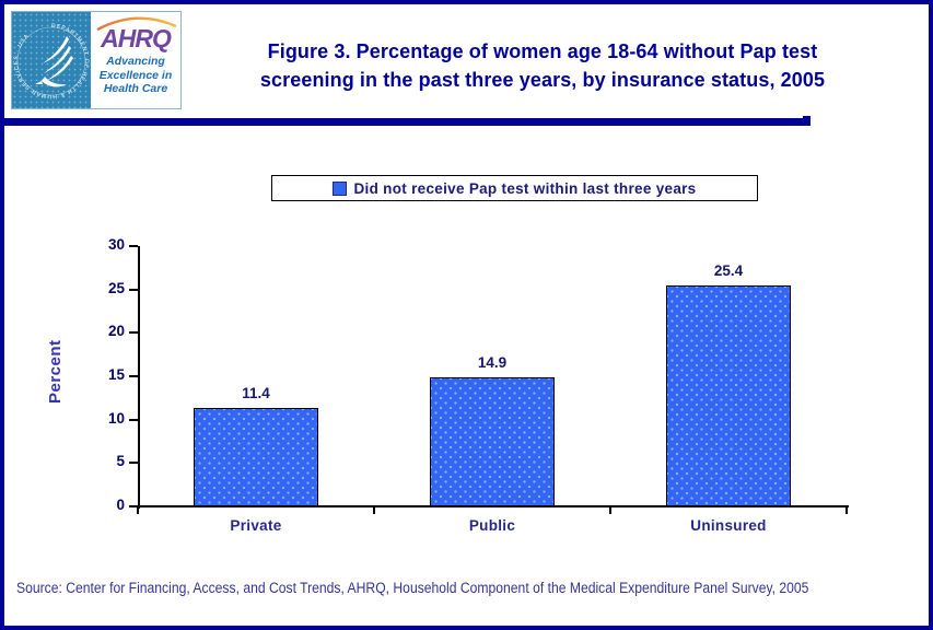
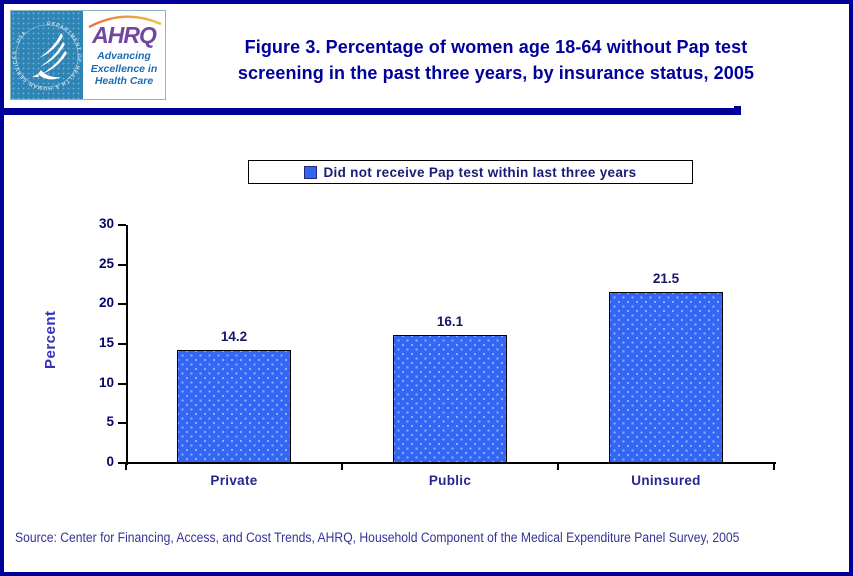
Private: 11.4 -> 14.2
Public: 14.9 -> 16.1
Uninsured: 25.4 -> 21.5
